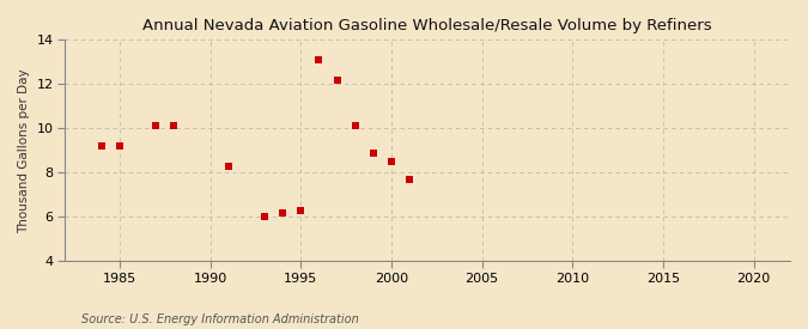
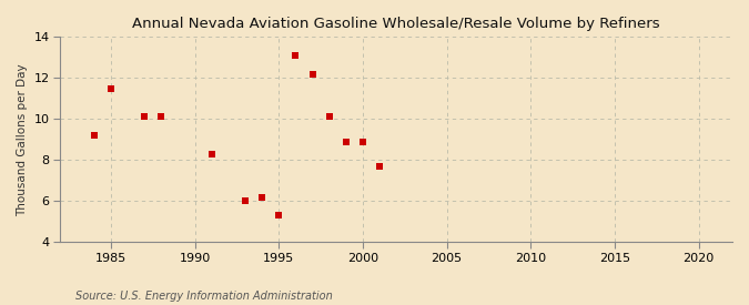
1985: 9.2 -> 11.5
1995: 6.3 -> 5.3
2000: 8.5 -> 8.9
